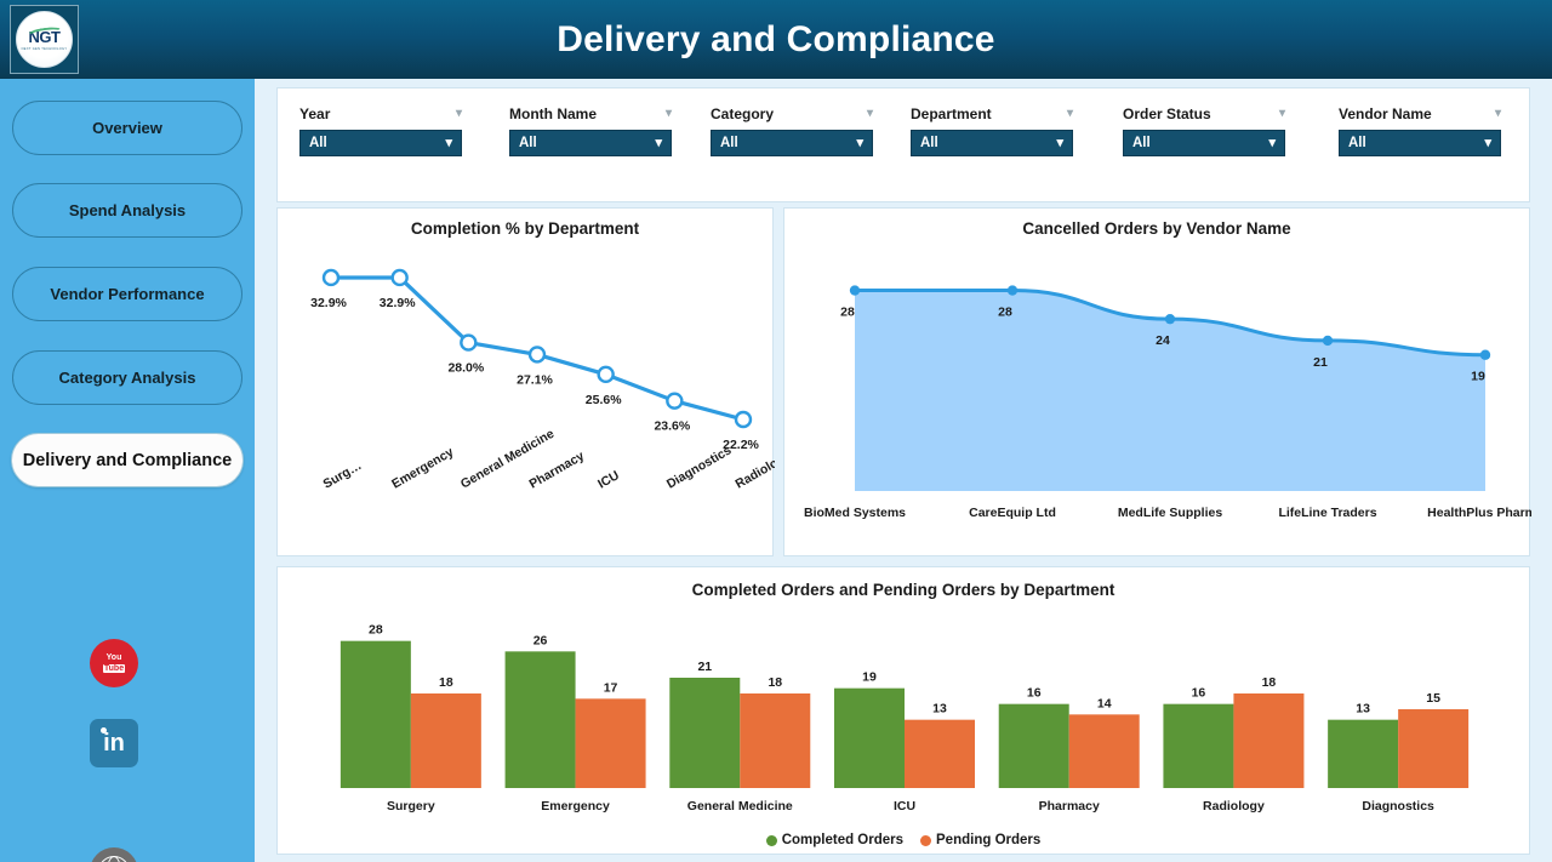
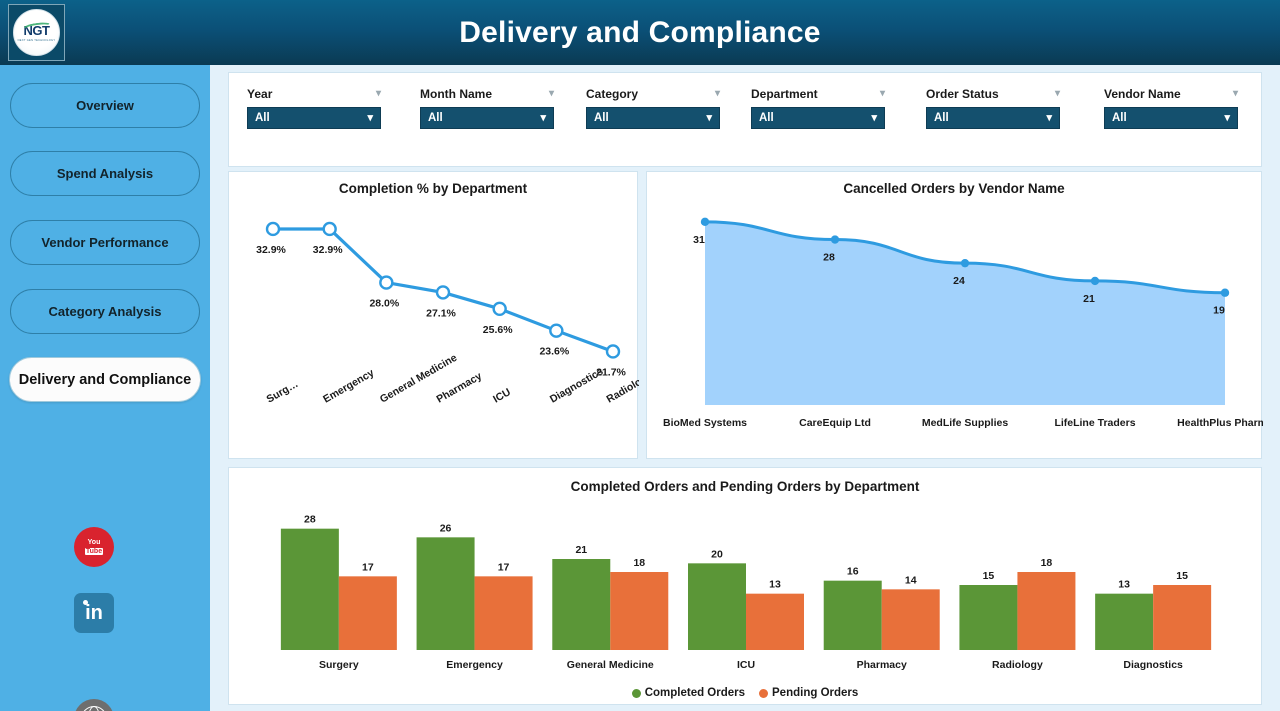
Completion % by Department/Radiology: 22.2% -> 21.7%
Cancelled Orders by Vendor Name/BioMed Systems: 28 -> 31
Completed Orders and Pending Orders by Department/Pending Orders/Surgery: 18 -> 17
Completed Orders and Pending Orders by Department/Completed Orders/ICU: 19 -> 20
Completed Orders and Pending Orders by Department/Completed Orders/Radiology: 16 -> 15
